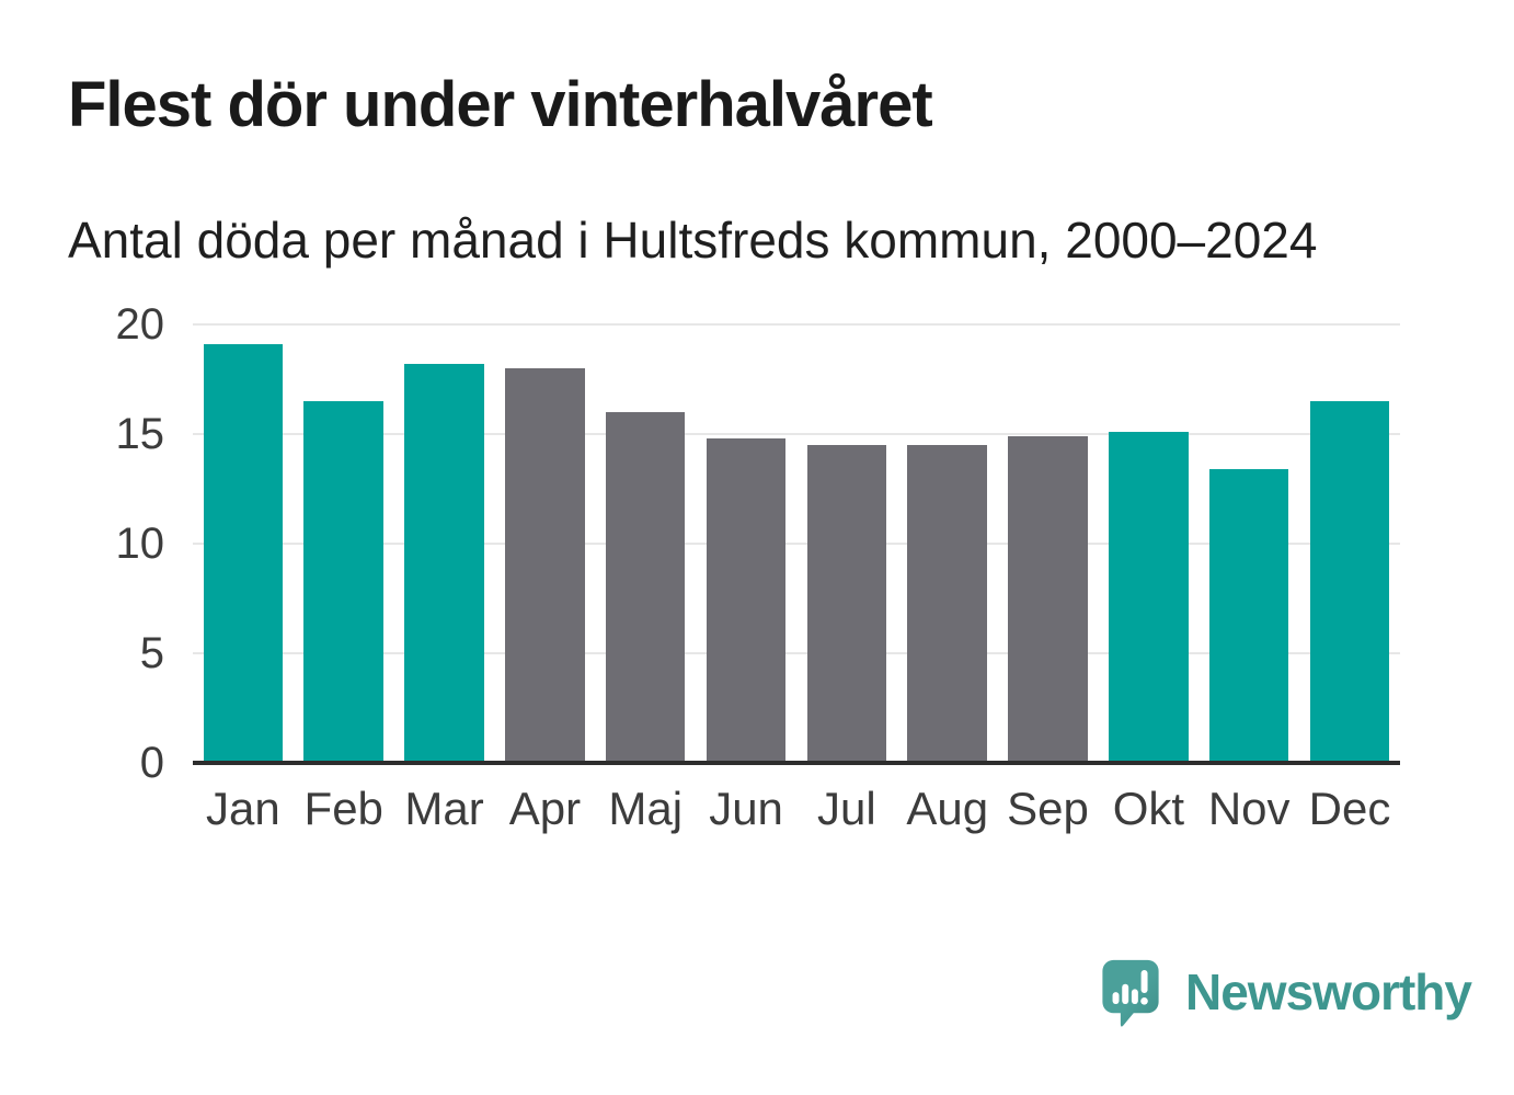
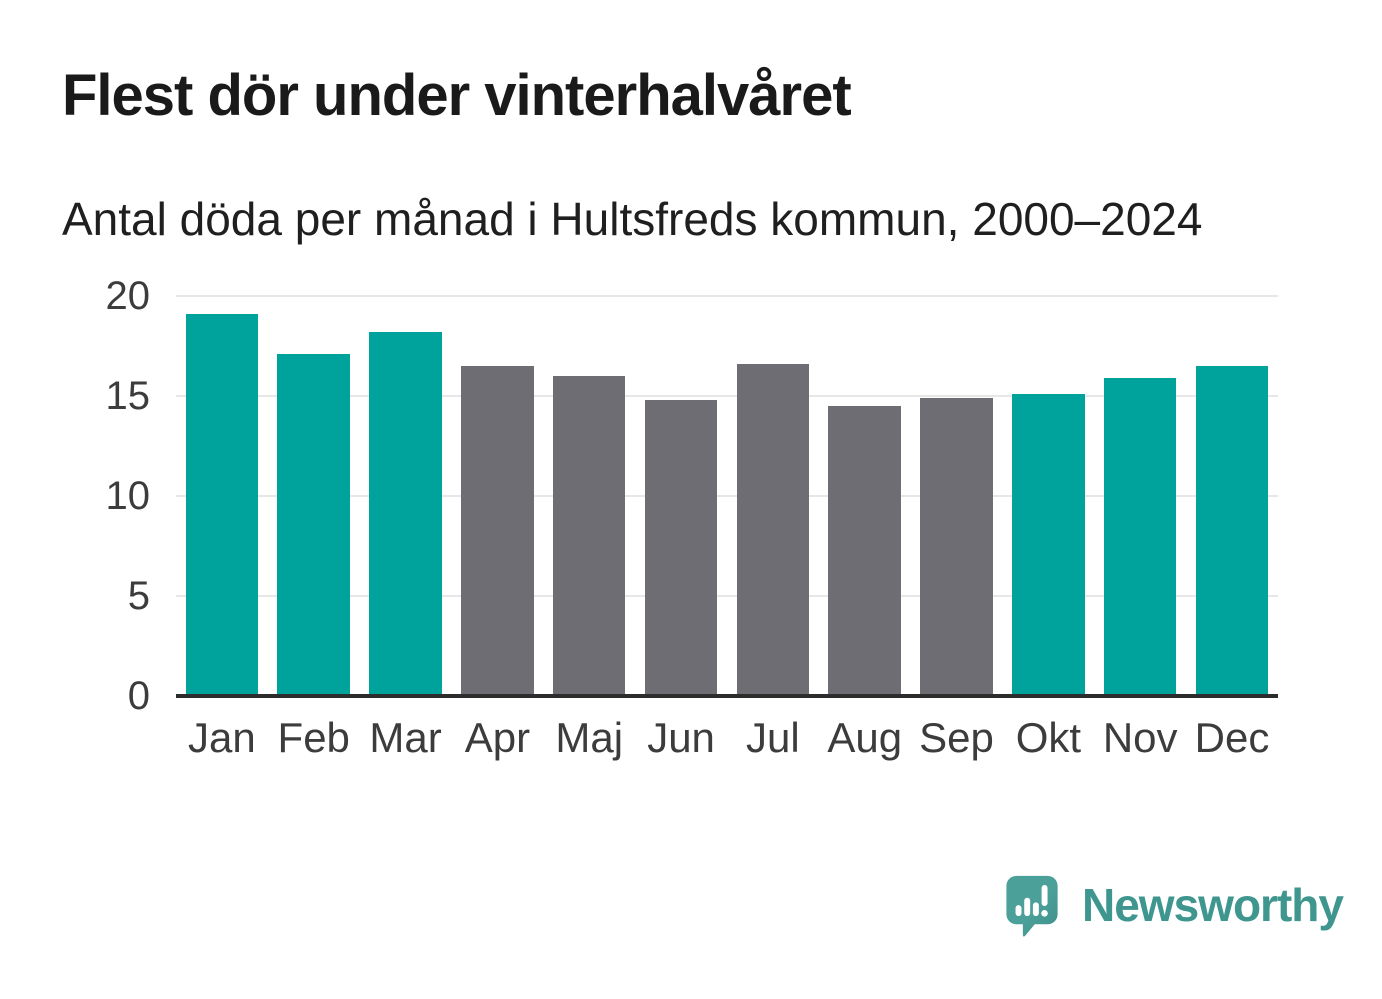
Feb: 16.5 -> 17.1
Apr: 18.0 -> 16.5
Jul: 14.5 -> 16.6
Nov: 13.4 -> 15.9
